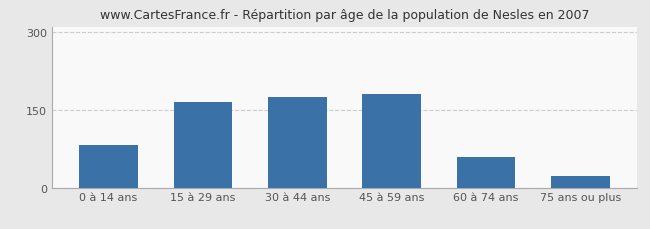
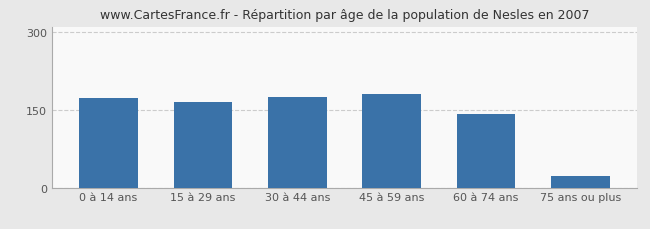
0 à 14 ans: 82 -> 173
60 à 74 ans: 58 -> 141
